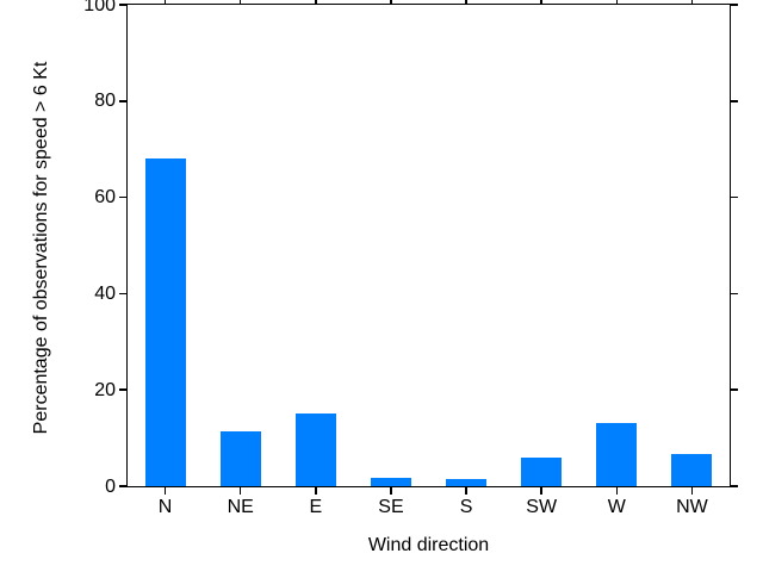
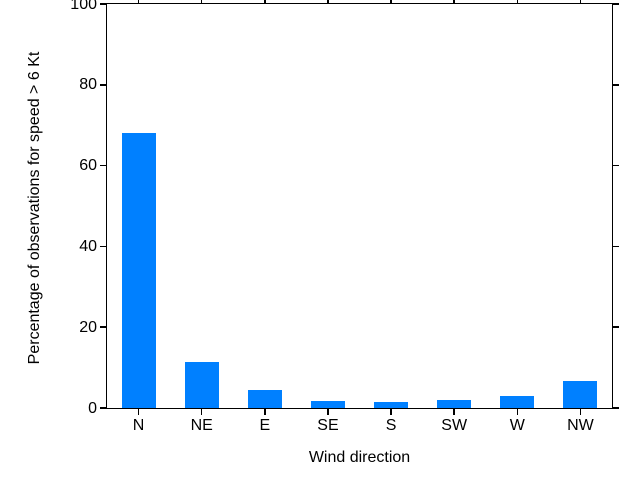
E: 15 -> 4
SW: 6 -> 2
W: 13 -> 3
